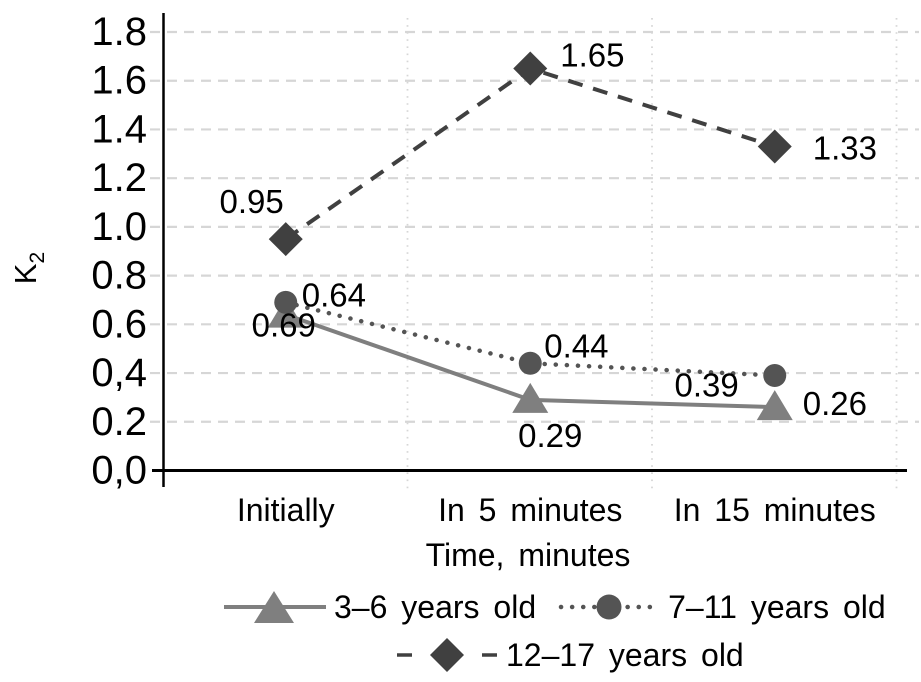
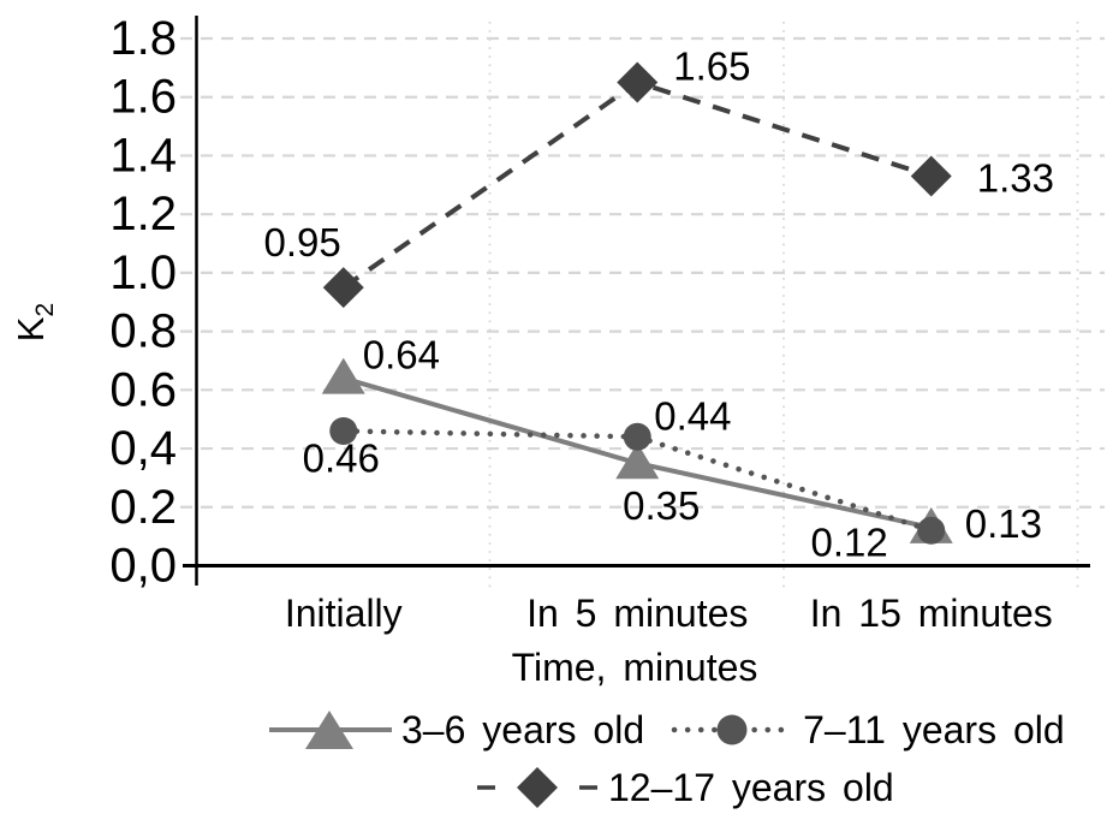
7–11 years old/Initially: 0.69 -> 0.46
3–6 years old/In 5 minutes: 0.29 -> 0.35
3–6 years old/In 15 minutes: 0.26 -> 0.13
7–11 years old/In 15 minutes: 0.39 -> 0.12
